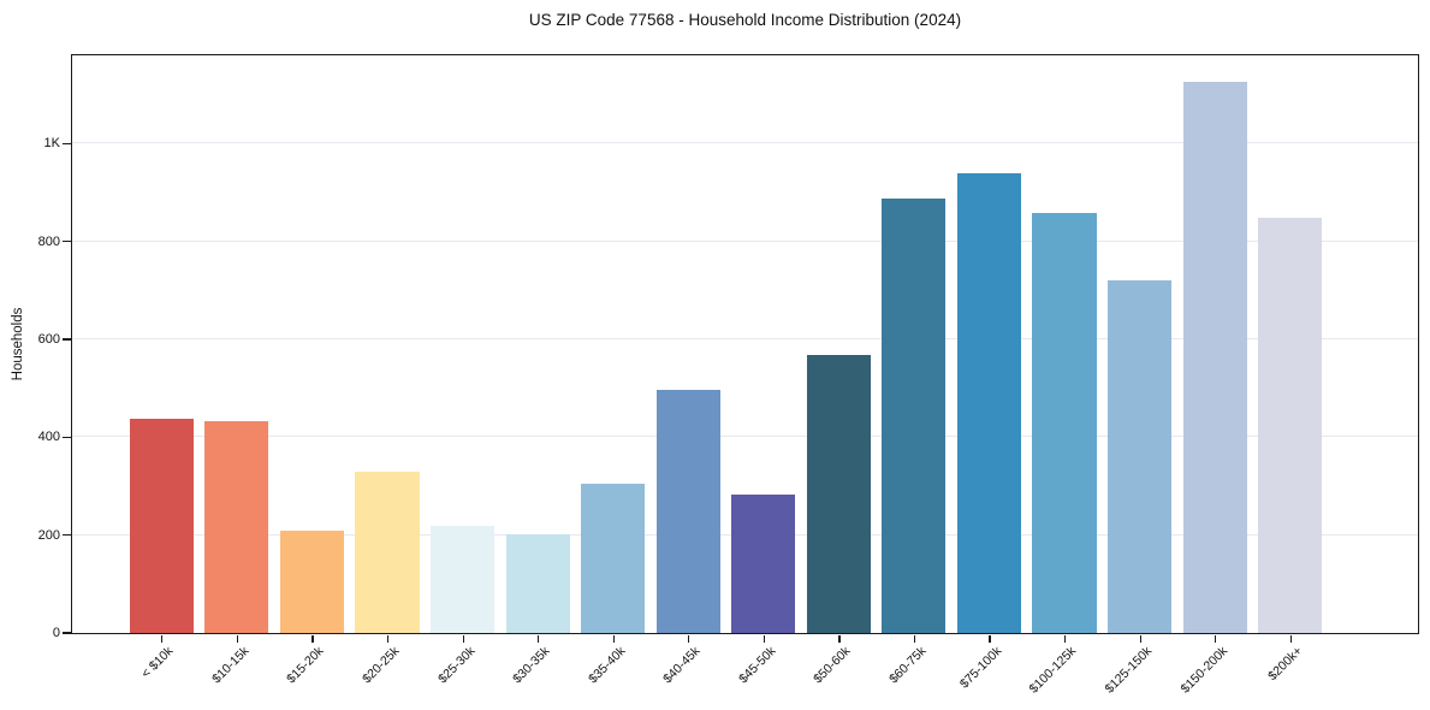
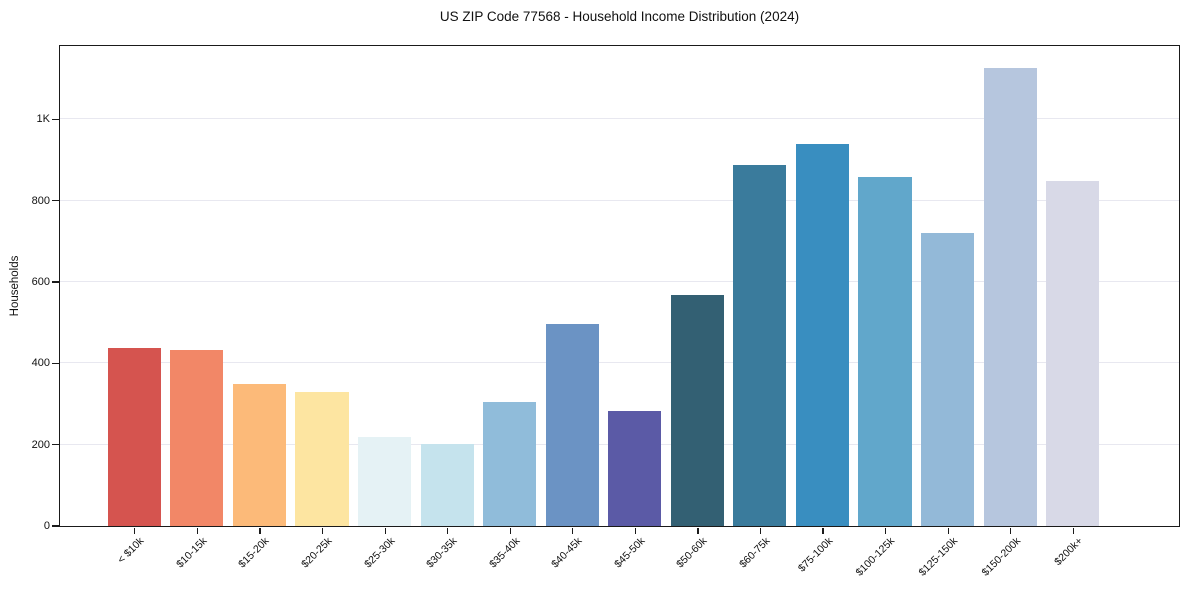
$15-20k: 210 -> 350
